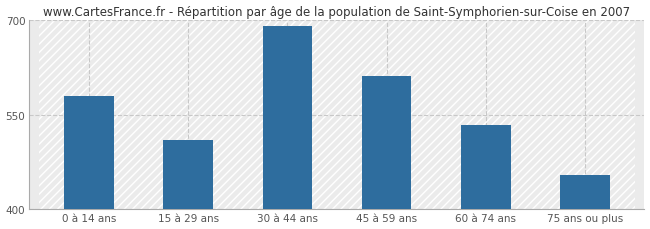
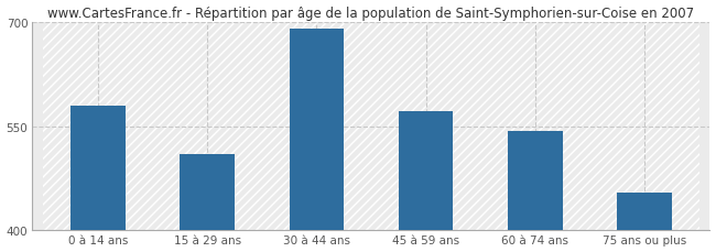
45 à 59 ans: 612 -> 572
60 à 74 ans: 534 -> 543
